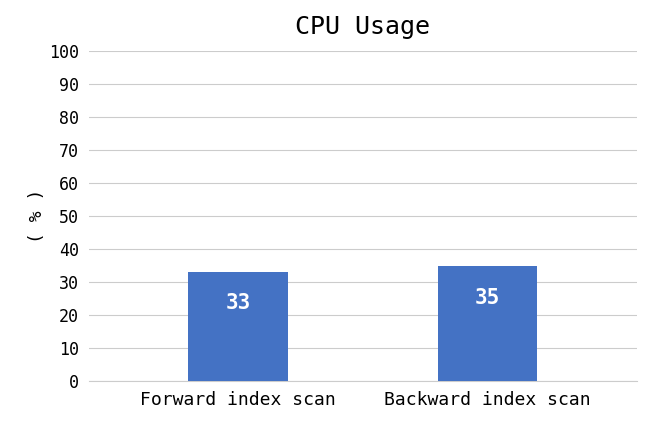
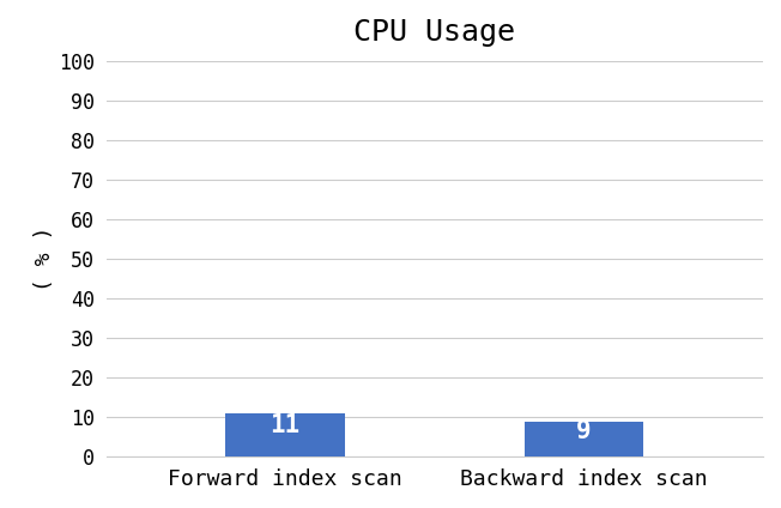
Forward index scan: 33 -> 11
Backward index scan: 35 -> 9
